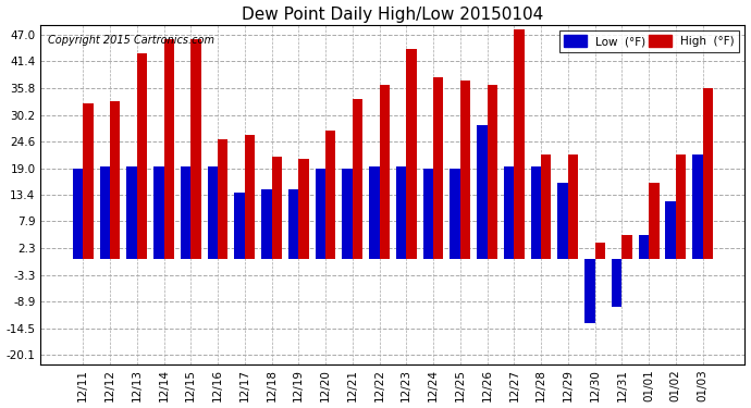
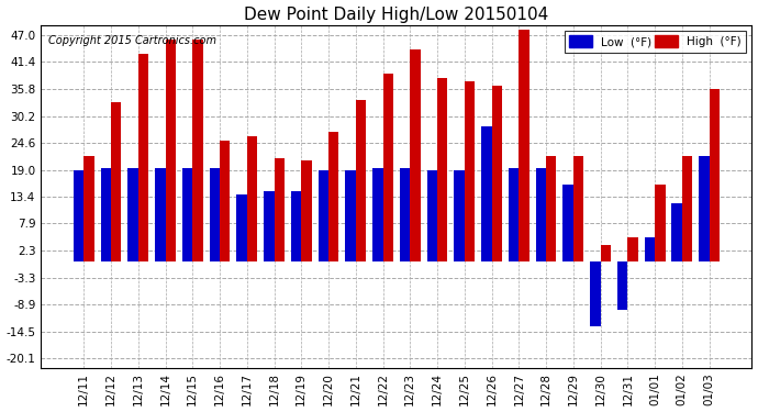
High (°F)/12/11: 32.5 -> 22.0
High (°F)/12/22: 36.5 -> 39.0
